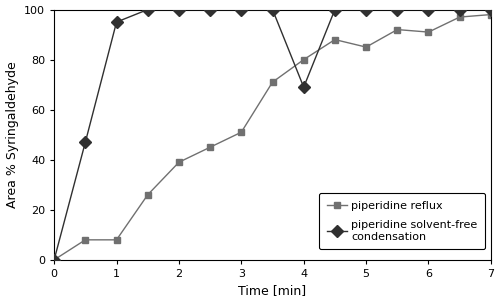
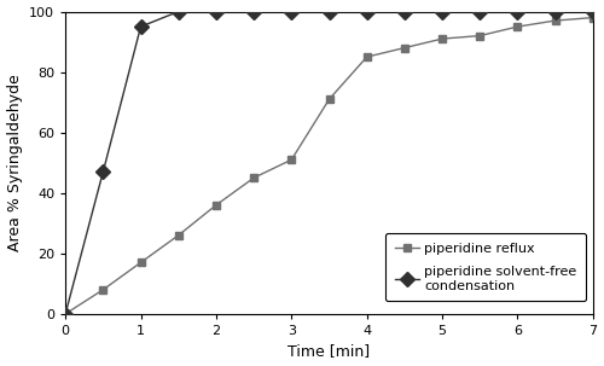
piperidine reflux/1: 8 -> 17
piperidine reflux/2: 39 -> 36
piperidine reflux/4: 80 -> 85
piperidine solvent-free condensation/4: 69 -> 100
piperidine reflux/5: 85 -> 91
piperidine reflux/6: 91 -> 95
